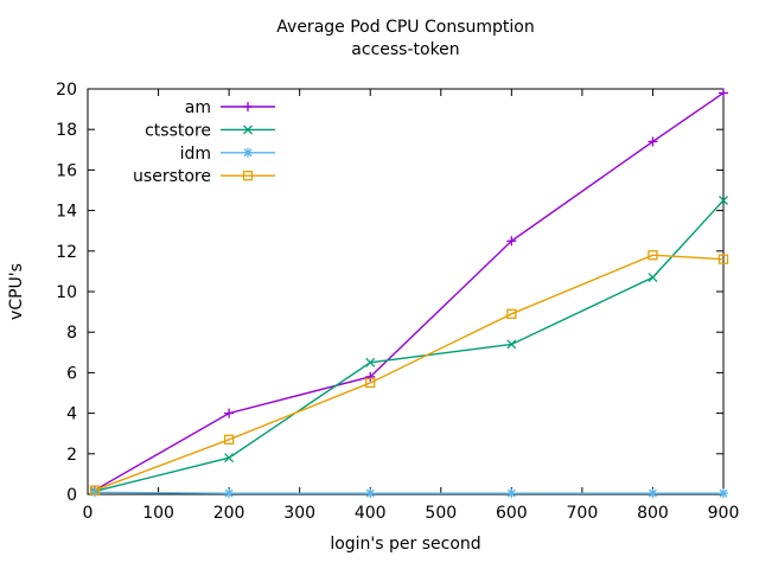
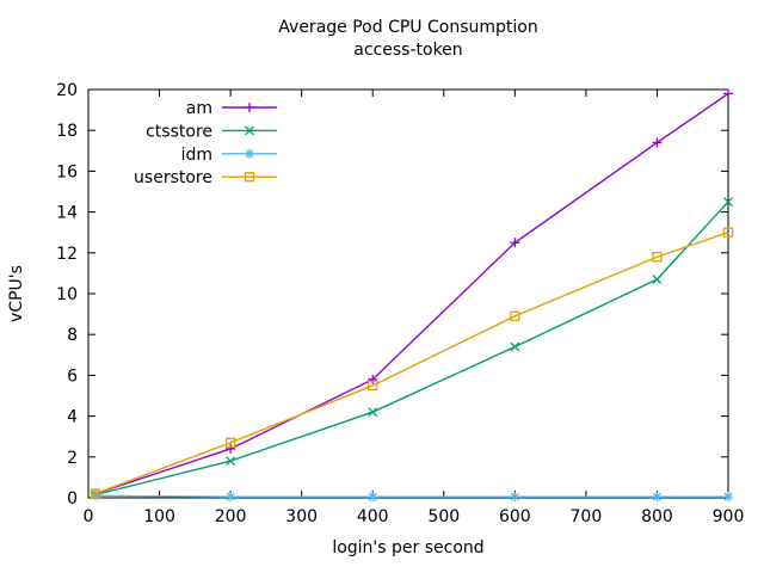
am/200: 4.0 -> 2.4
ctsstore/400: 6.5 -> 4.2
userstore/900: 11.6 -> 13.0
